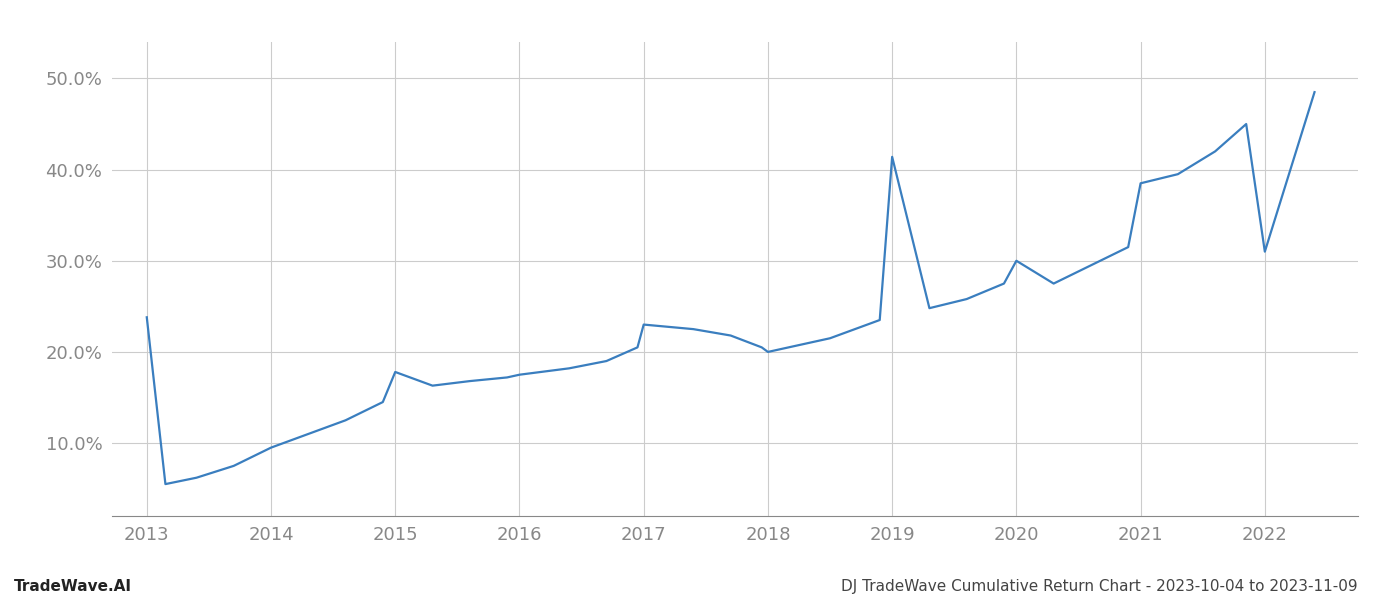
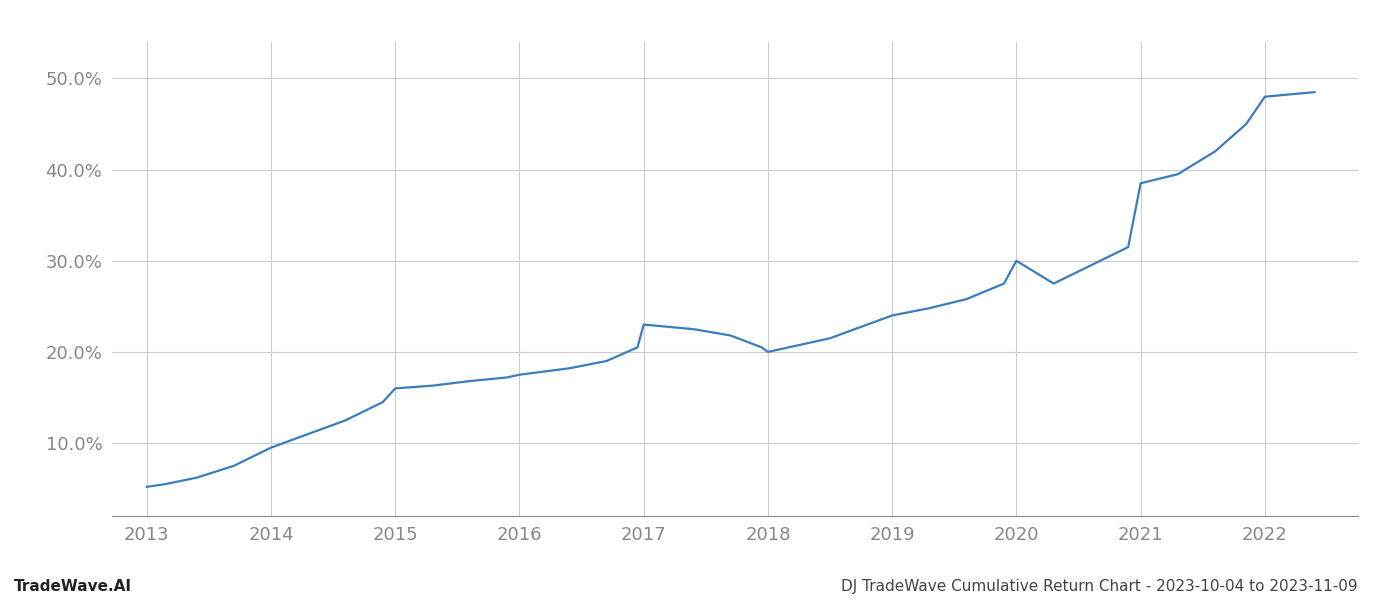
2013: 23.8% -> 5.2%
2015: 17.8% -> 16.0%
2019: 41.4% -> 24.0%
2022: 31.0% -> 48.0%
